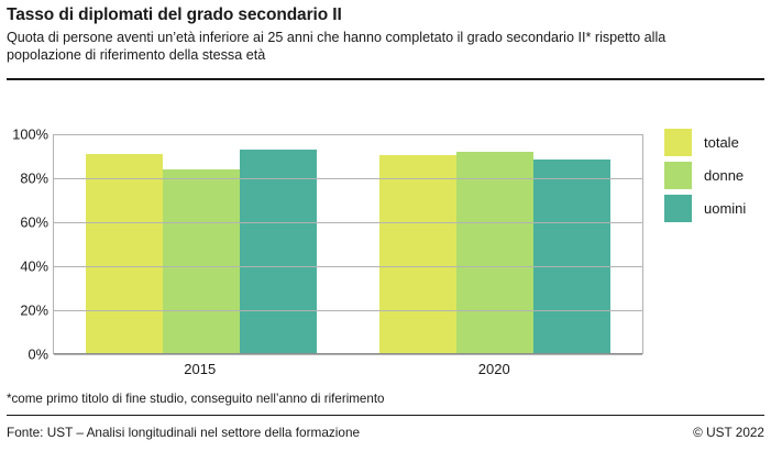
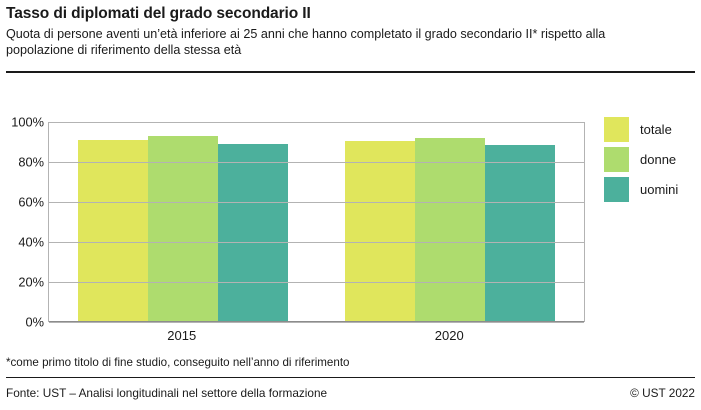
donne/2015: 84% -> 93%
uomini/2015: 93% -> 89%
